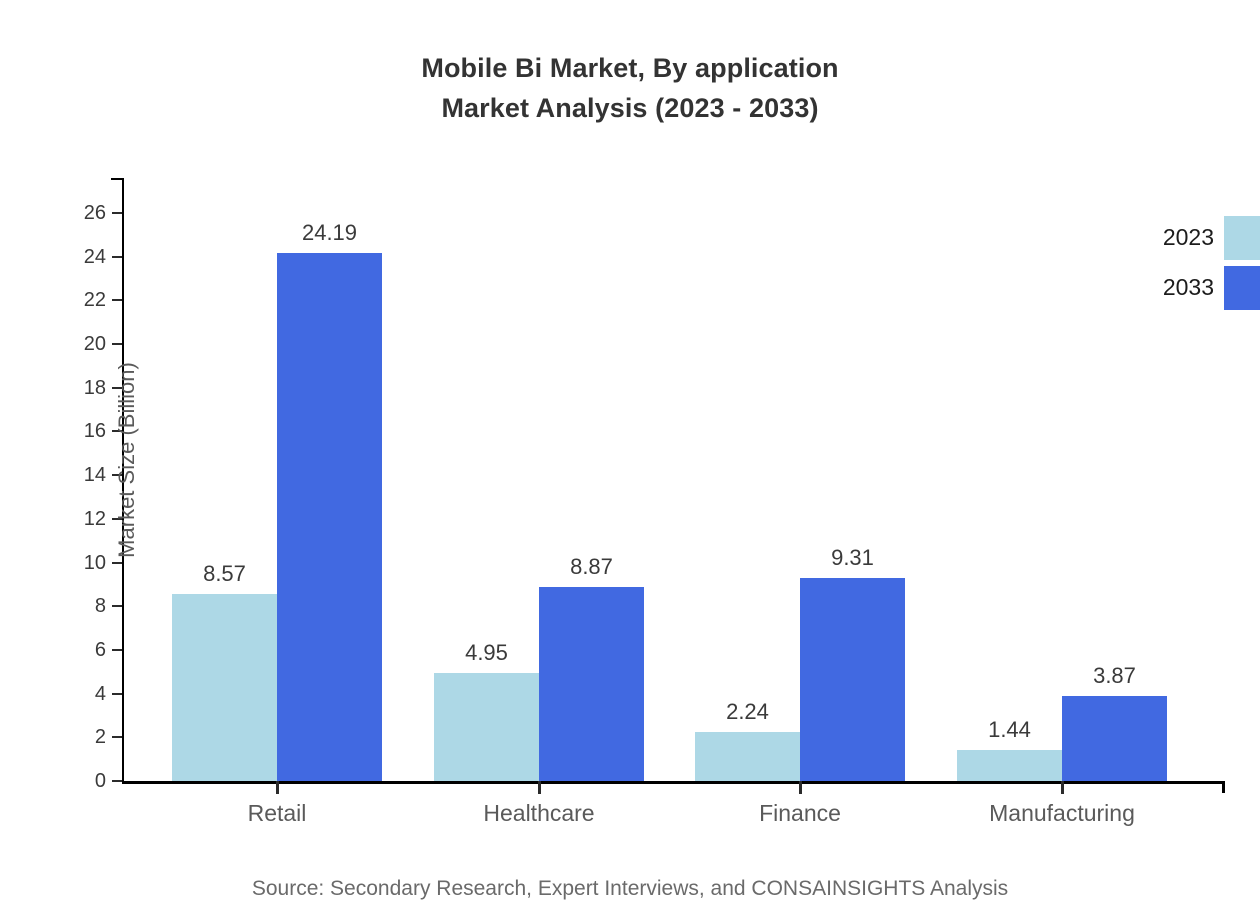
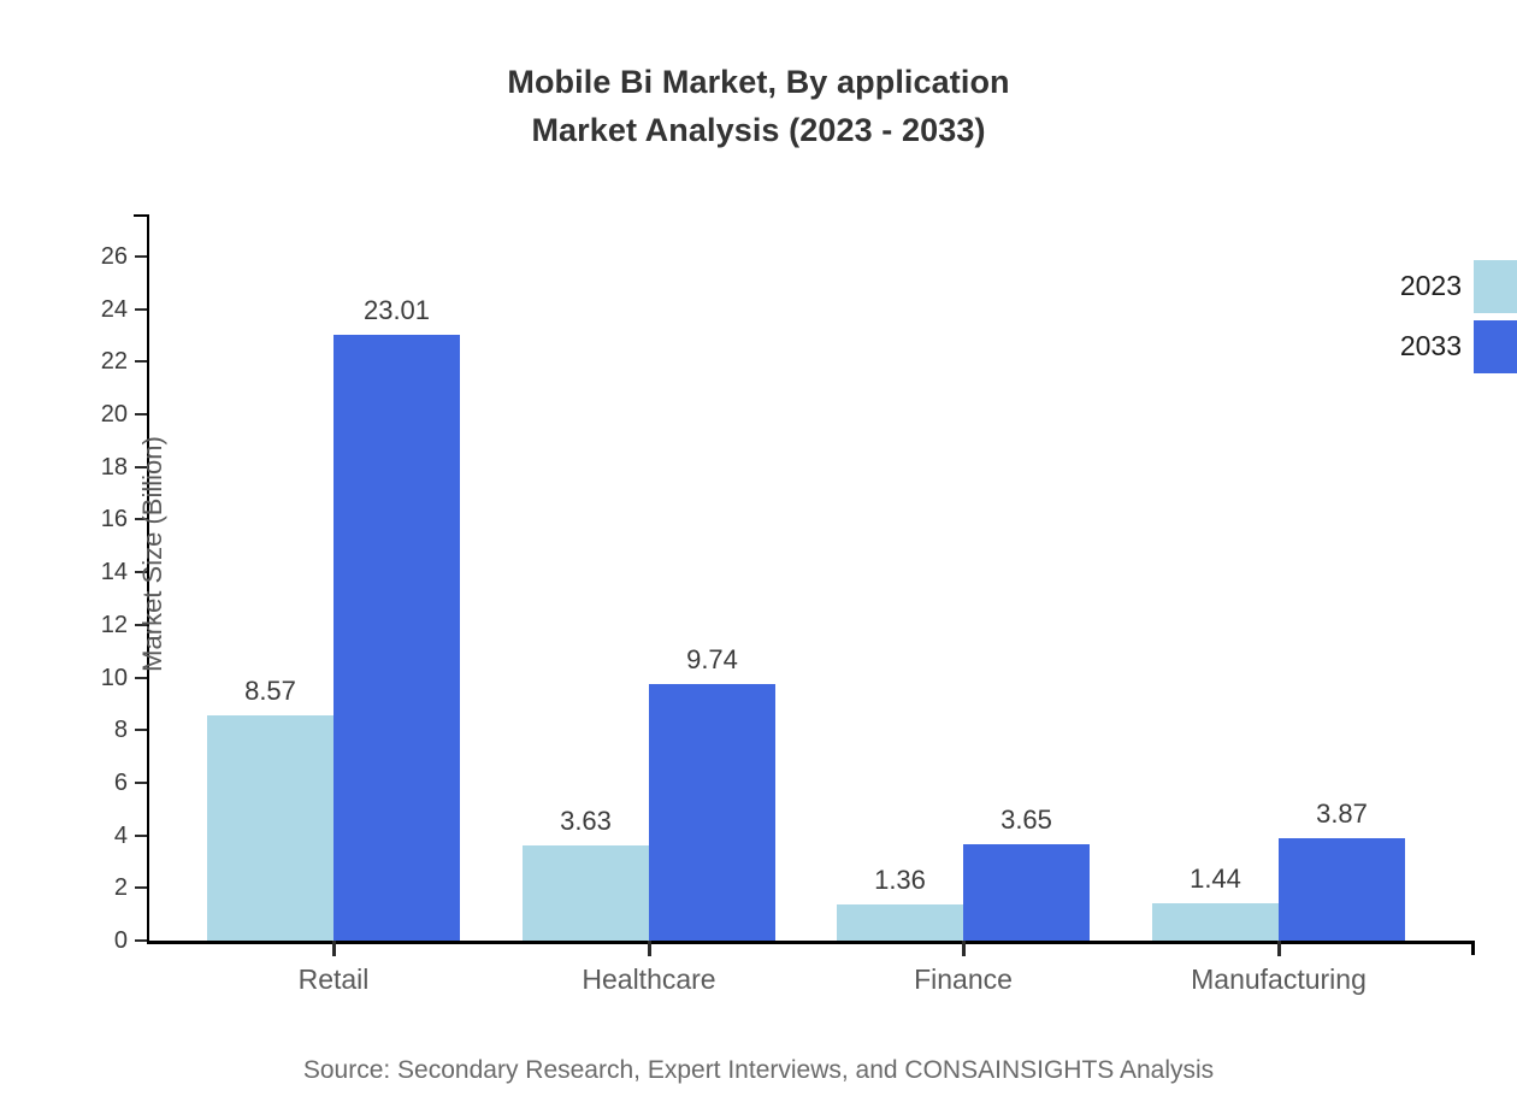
2033/Retail: 24.19 -> 23.01
2023/Healthcare: 4.95 -> 3.63
2033/Healthcare: 8.87 -> 9.74
2023/Finance: 2.24 -> 1.36
2033/Finance: 9.31 -> 3.65
